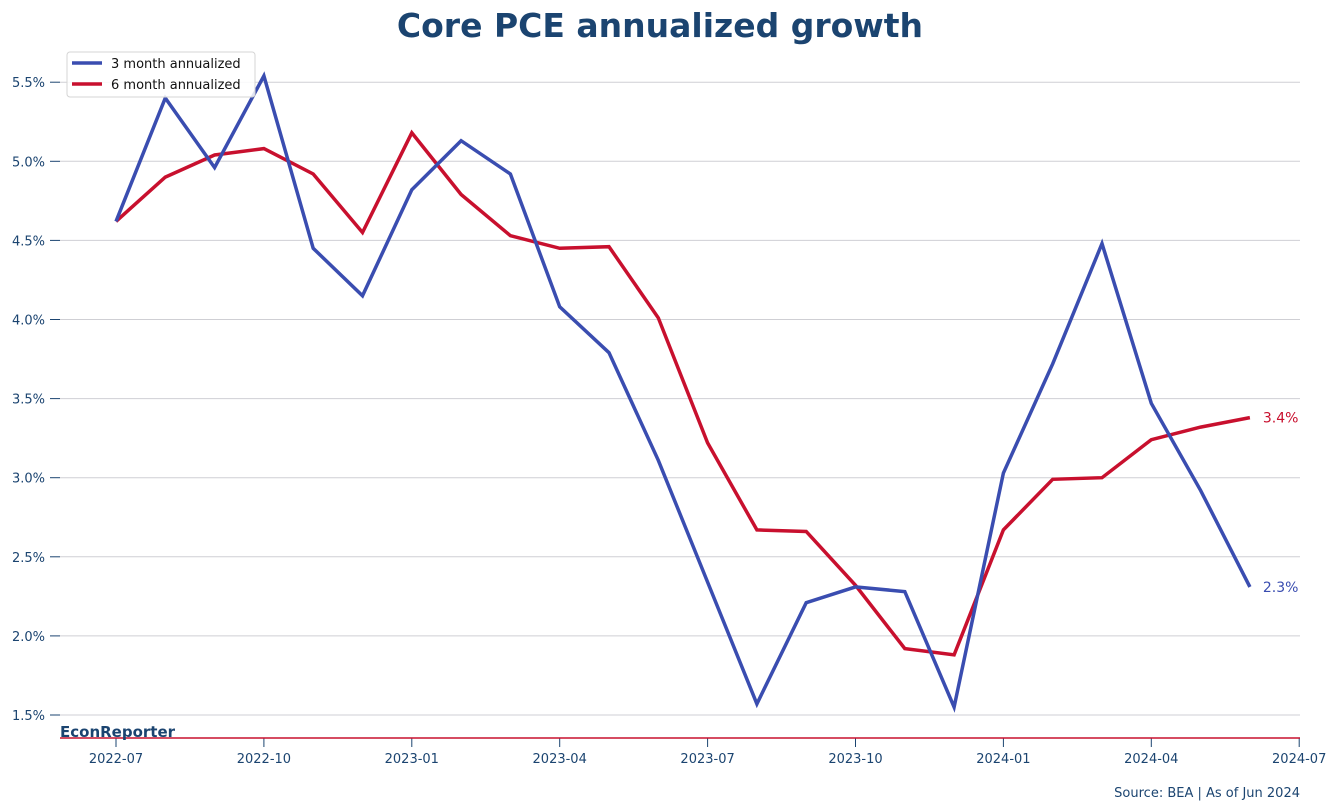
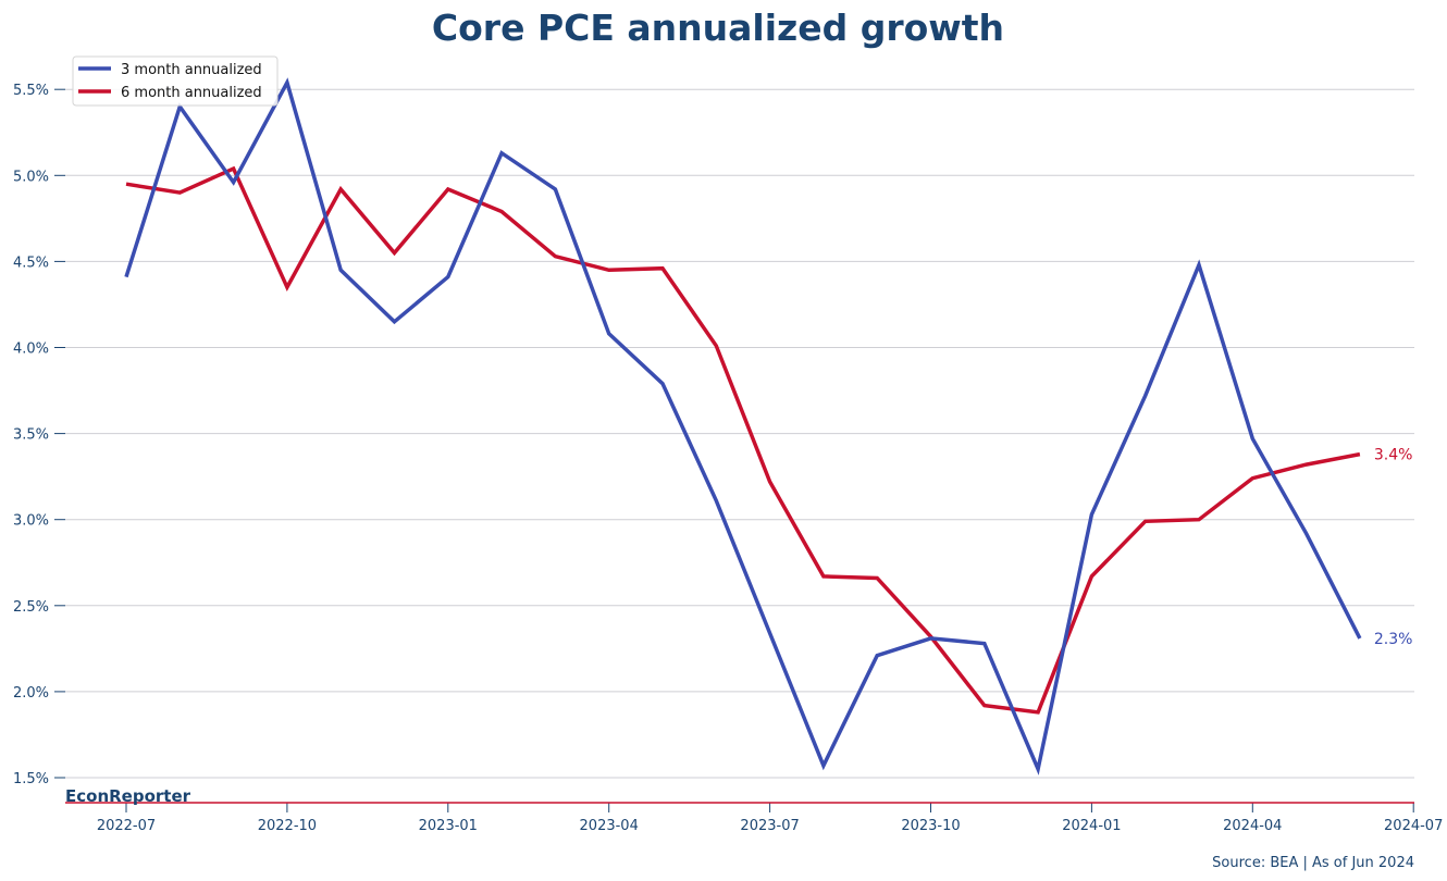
3 month annualized/2022-07: 4.62% -> 4.41%
6 month annualized/2022-07: 4.62% -> 4.95%
6 month annualized/2022-10: 5.08% -> 4.35%
3 month annualized/2023-01: 4.82% -> 4.41%
6 month annualized/2023-01: 5.18% -> 4.92%
